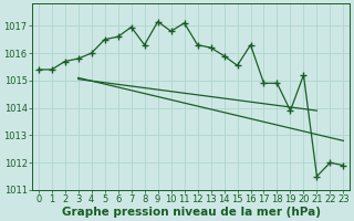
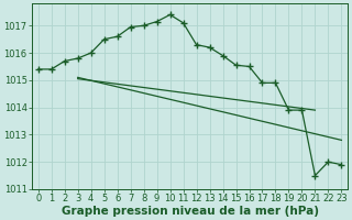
8: 1016.30 -> 1017.00
10: 1016.80 -> 1017.40
16: 1016.30 -> 1015.50
20: 1015.20 -> 1013.90
